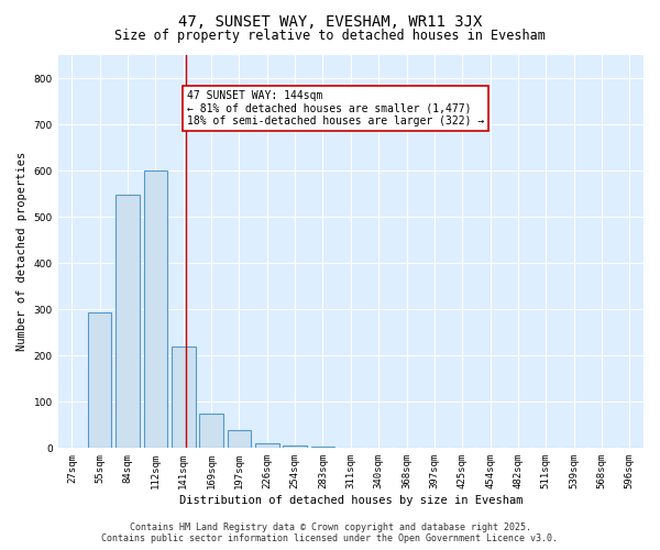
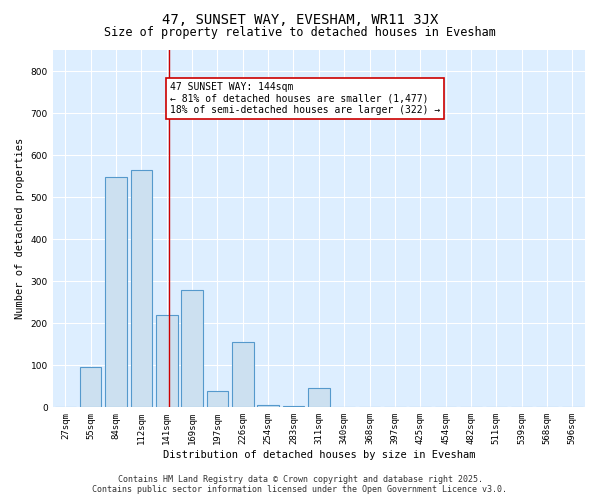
55sqm: 293 -> 95
112sqm: 600 -> 565
169sqm: 75 -> 280
226sqm: 10 -> 155
311sqm: 1 -> 45
